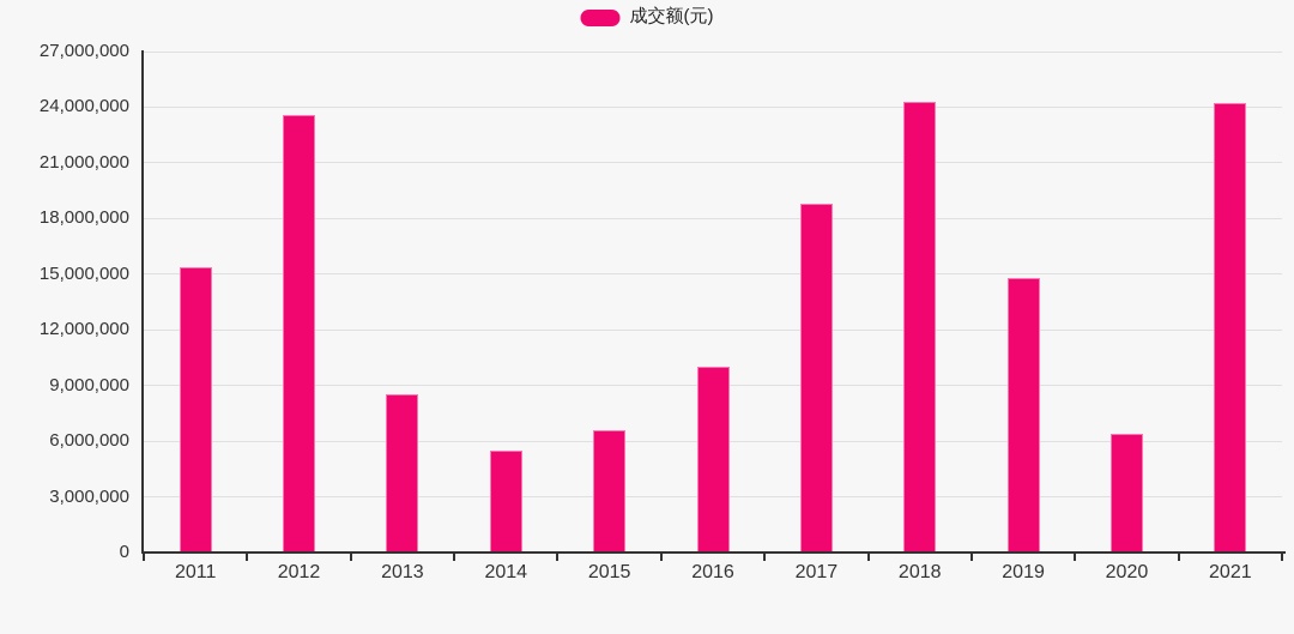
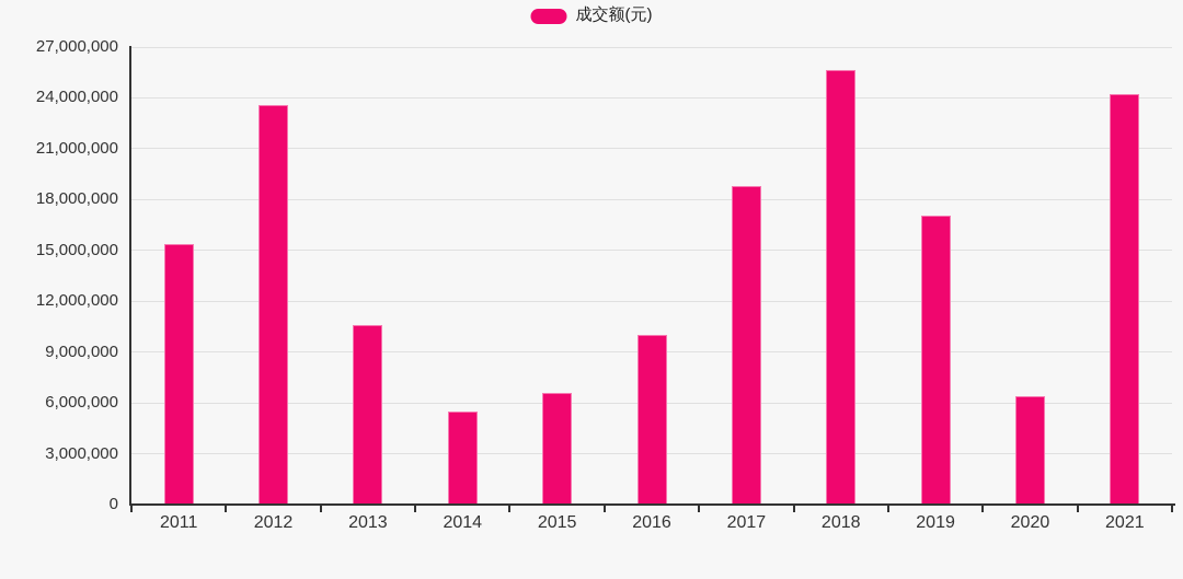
2013: 8400000 -> 10500000
2018: 24200000 -> 25600000
2019: 14700000 -> 17000000
